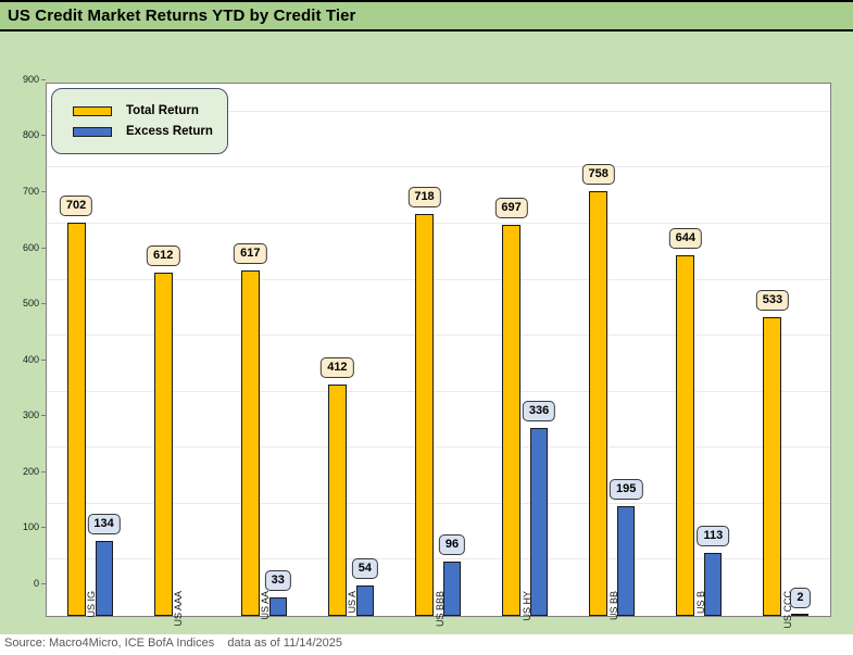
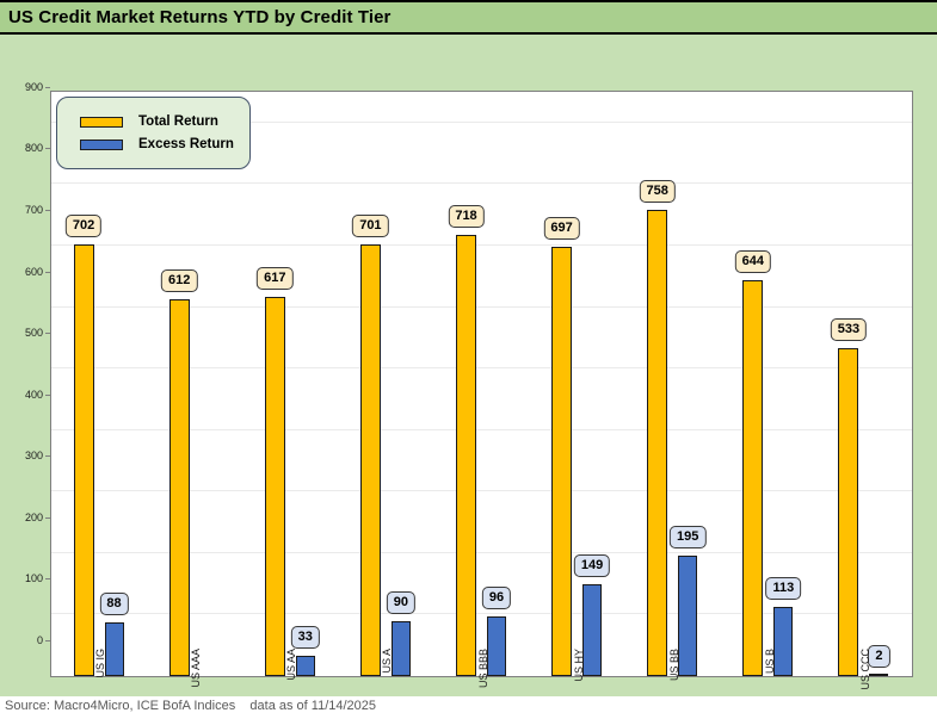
Excess Return/US IG: 134 -> 88
Total Return/US A: 412 -> 701
Excess Return/US A: 54 -> 90
Excess Return/US HY: 336 -> 149
